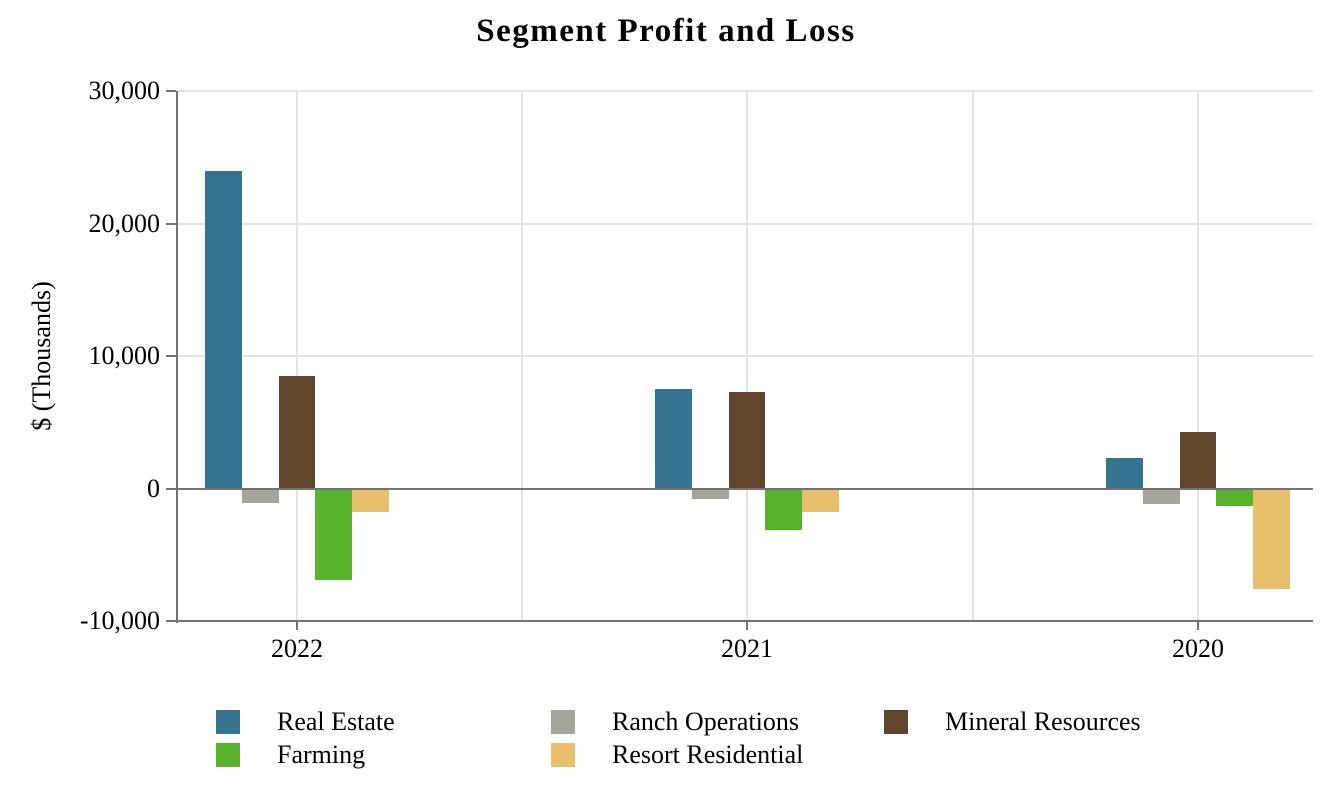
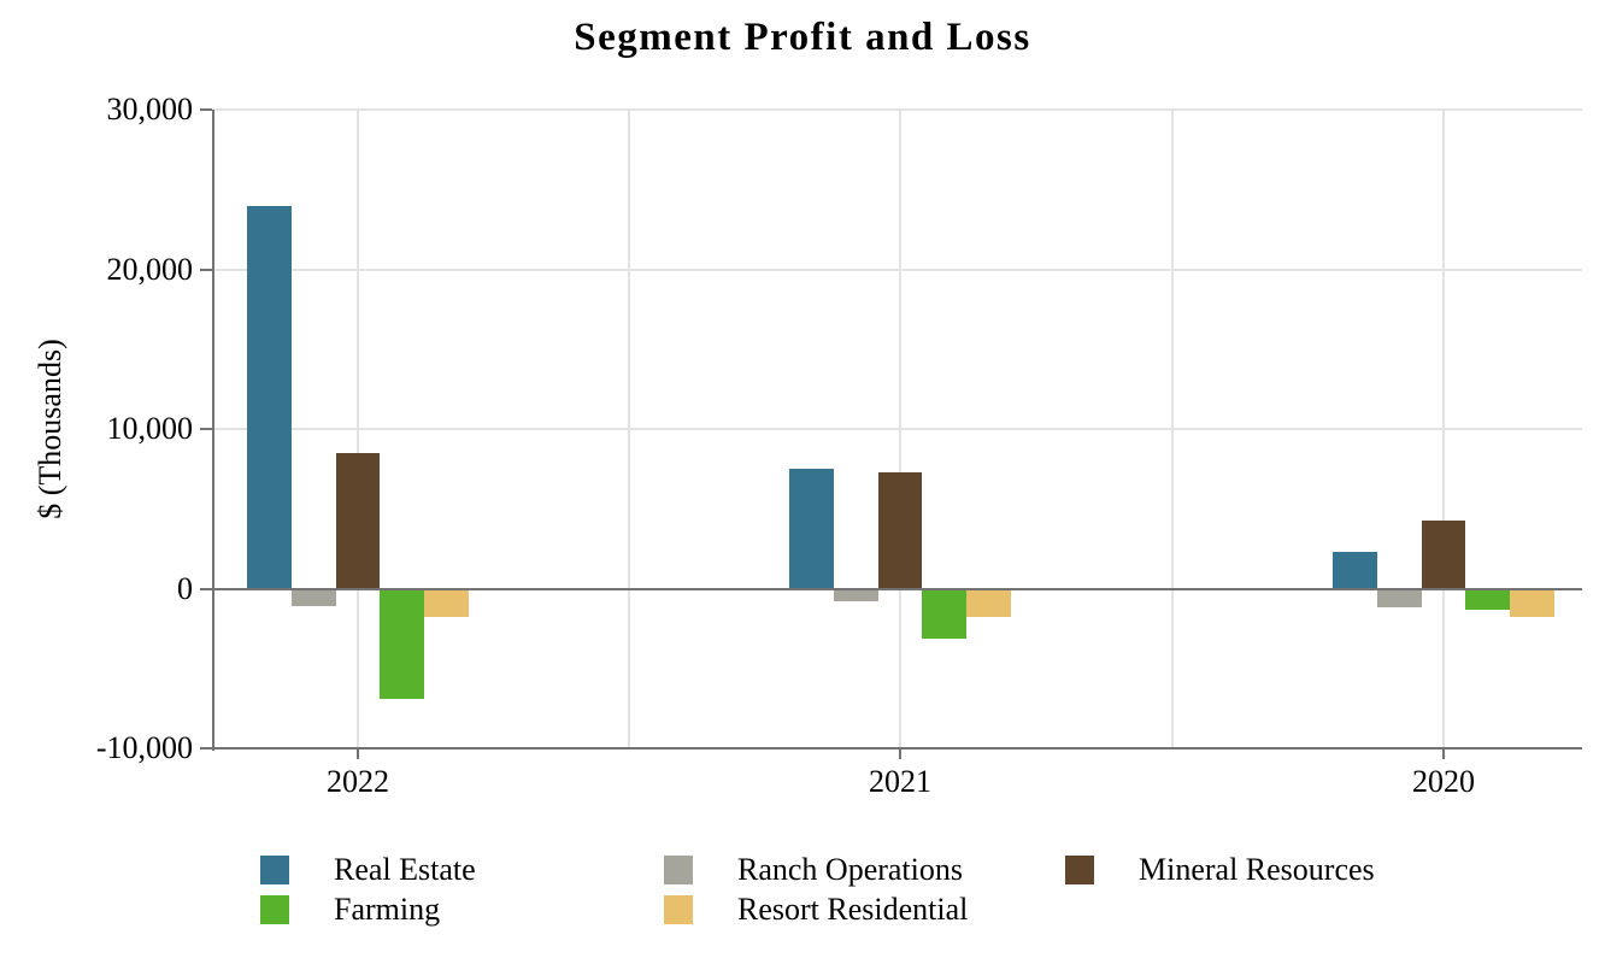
Resort Residential/2020: -7600 -> -1800
